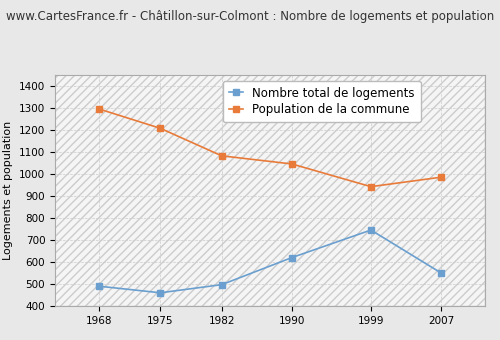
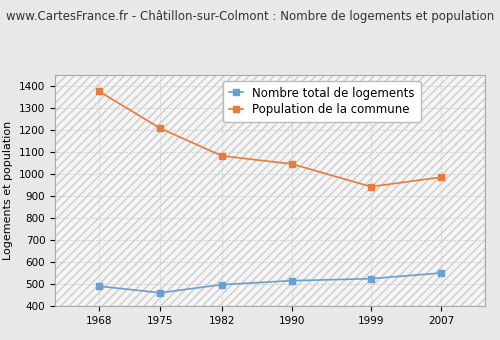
Population de la commune/1968: 1295 -> 1375
Nombre total de logements/1990: 620 -> 515
Nombre total de logements/1999: 745 -> 524
